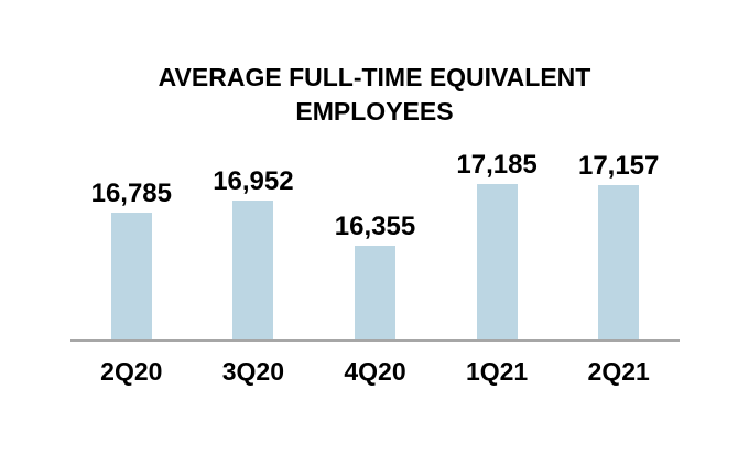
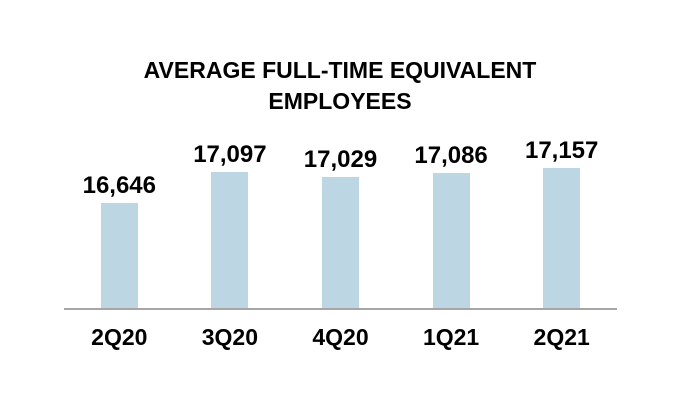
2Q20: 16,785 -> 16,646
3Q20: 16,952 -> 17,097
4Q20: 16,355 -> 17,029
1Q21: 17,185 -> 17,086
